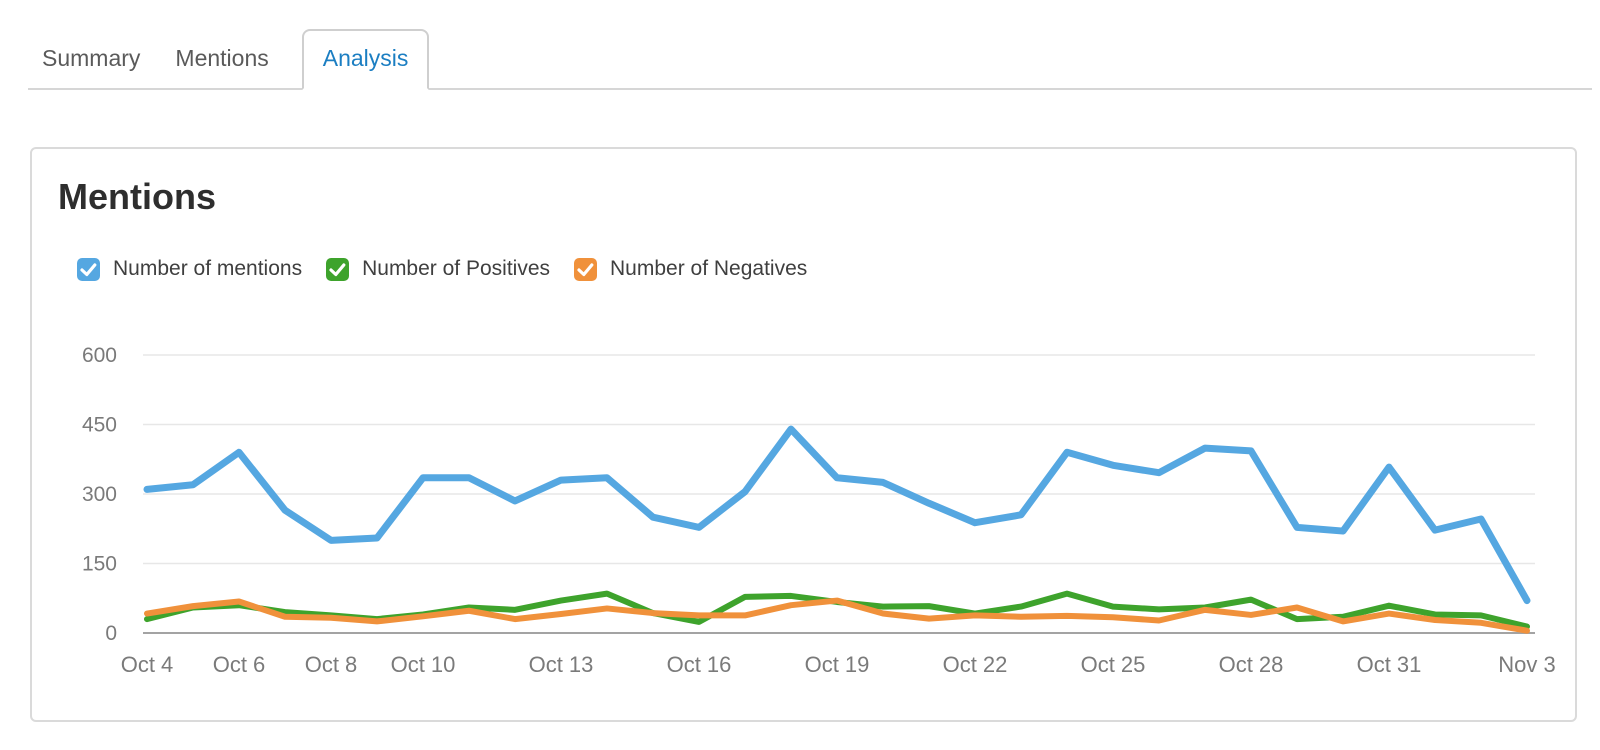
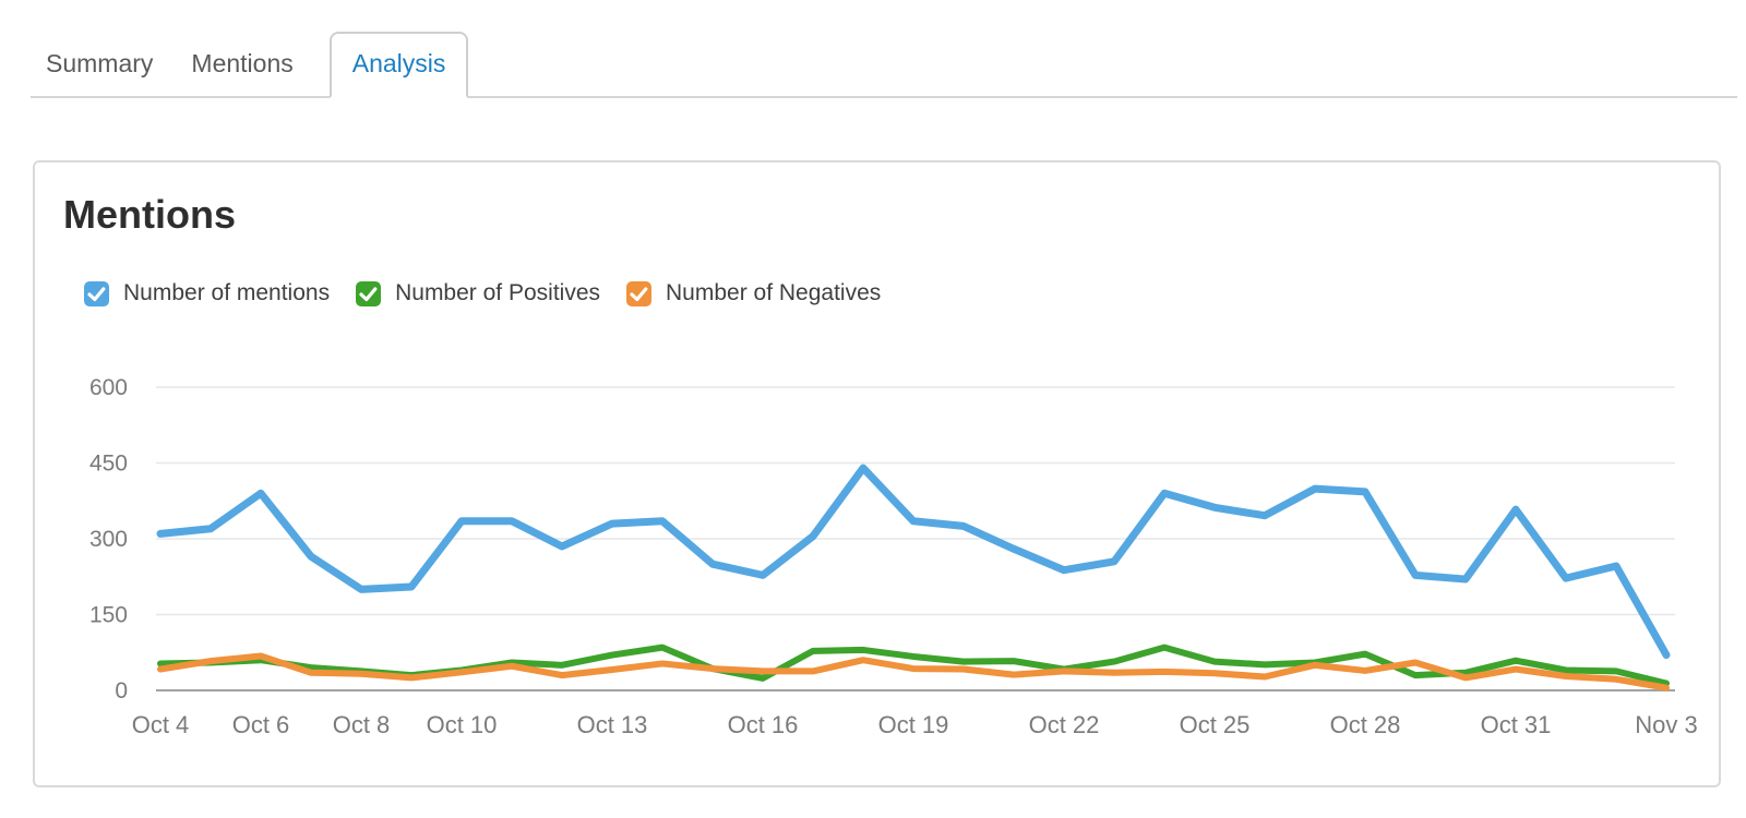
Number of Positives/Oct 4: 30 -> 50
Number of Negatives/Oct 19: 70 -> 40
